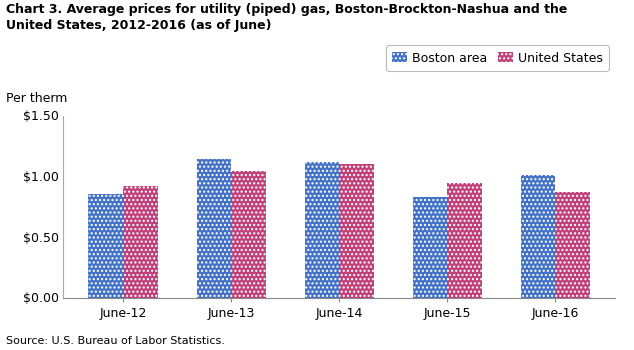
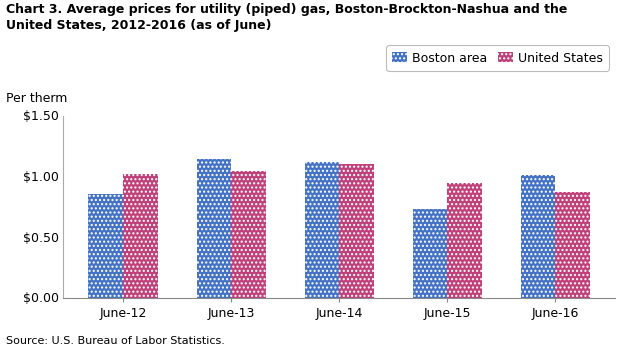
United States/June-12: $0.92 -> $1.02
Boston area/June-15: $0.83 -> $0.73
